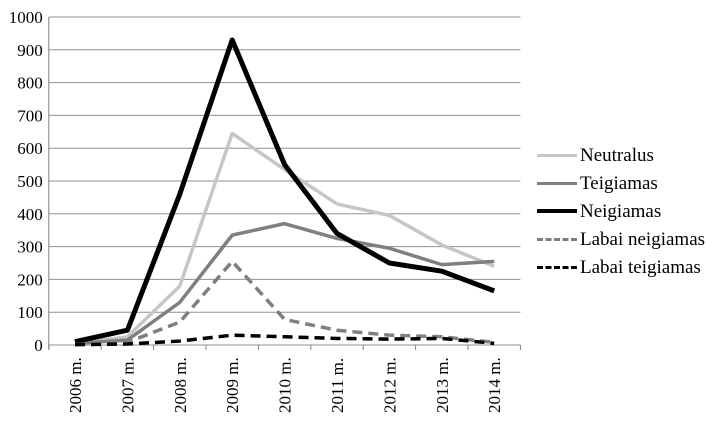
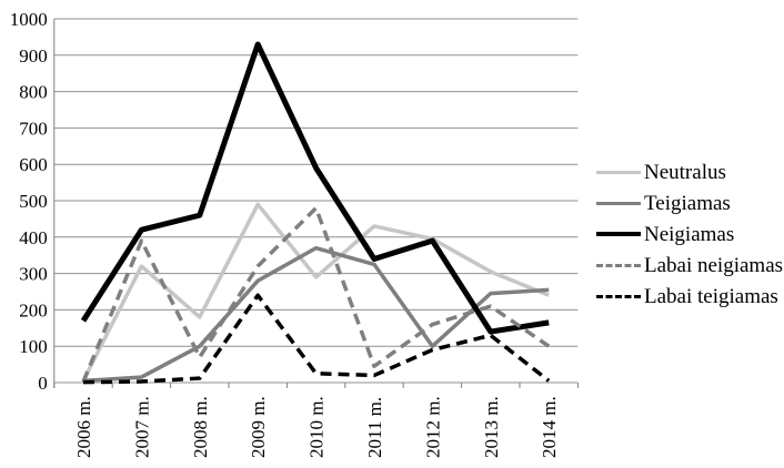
Neigiamas/2006 m.: 10 -> 170
Neutralus/2007 m.: 20 -> 320
Neigiamas/2007 m.: 40 -> 420
Labai neigiamas/2007 m.: 10 -> 390
Teigiamas/2008 m.: 130 -> 100
Neutralus/2009 m.: 640 -> 490
Teigiamas/2009 m.: 340 -> 280
Labai neigiamas/2009 m.: 260 -> 320
Labai teigiamas/2009 m.: 30 -> 240
Neutralus/2010 m.: 540 -> 290
Neigiamas/2010 m.: 550 -> 590
Labai neigiamas/2010 m.: 80 -> 480
Teigiamas/2012 m.: 300 -> 100
Neigiamas/2012 m.: 250 -> 390
Labai neigiamas/2012 m.: 30 -> 160
Labai teigiamas/2012 m.: 20 -> 90
Neigiamas/2013 m.: 220 -> 140
Labai neigiamas/2013 m.: 20 -> 210
Labai teigiamas/2013 m.: 20 -> 130
Labai neigiamas/2014 m.: 10 -> 100
